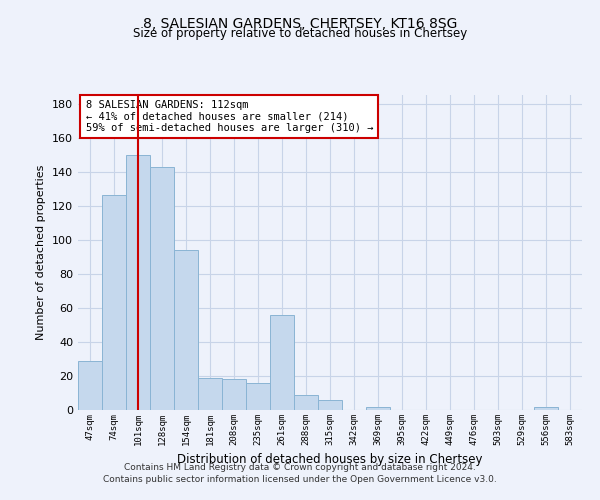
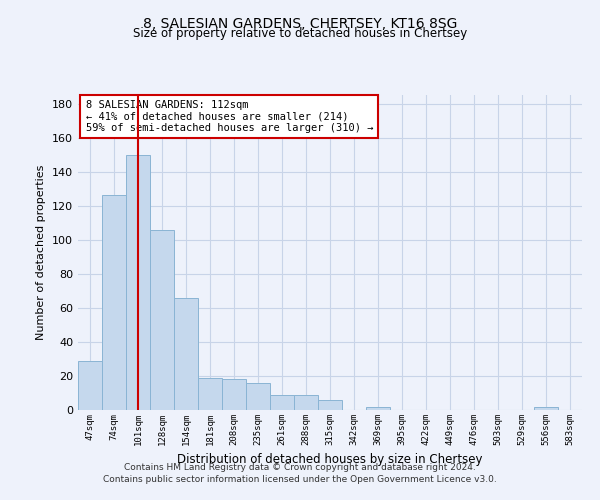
128sqm: 143 -> 106
154sqm: 94 -> 66
261sqm: 56 -> 9
